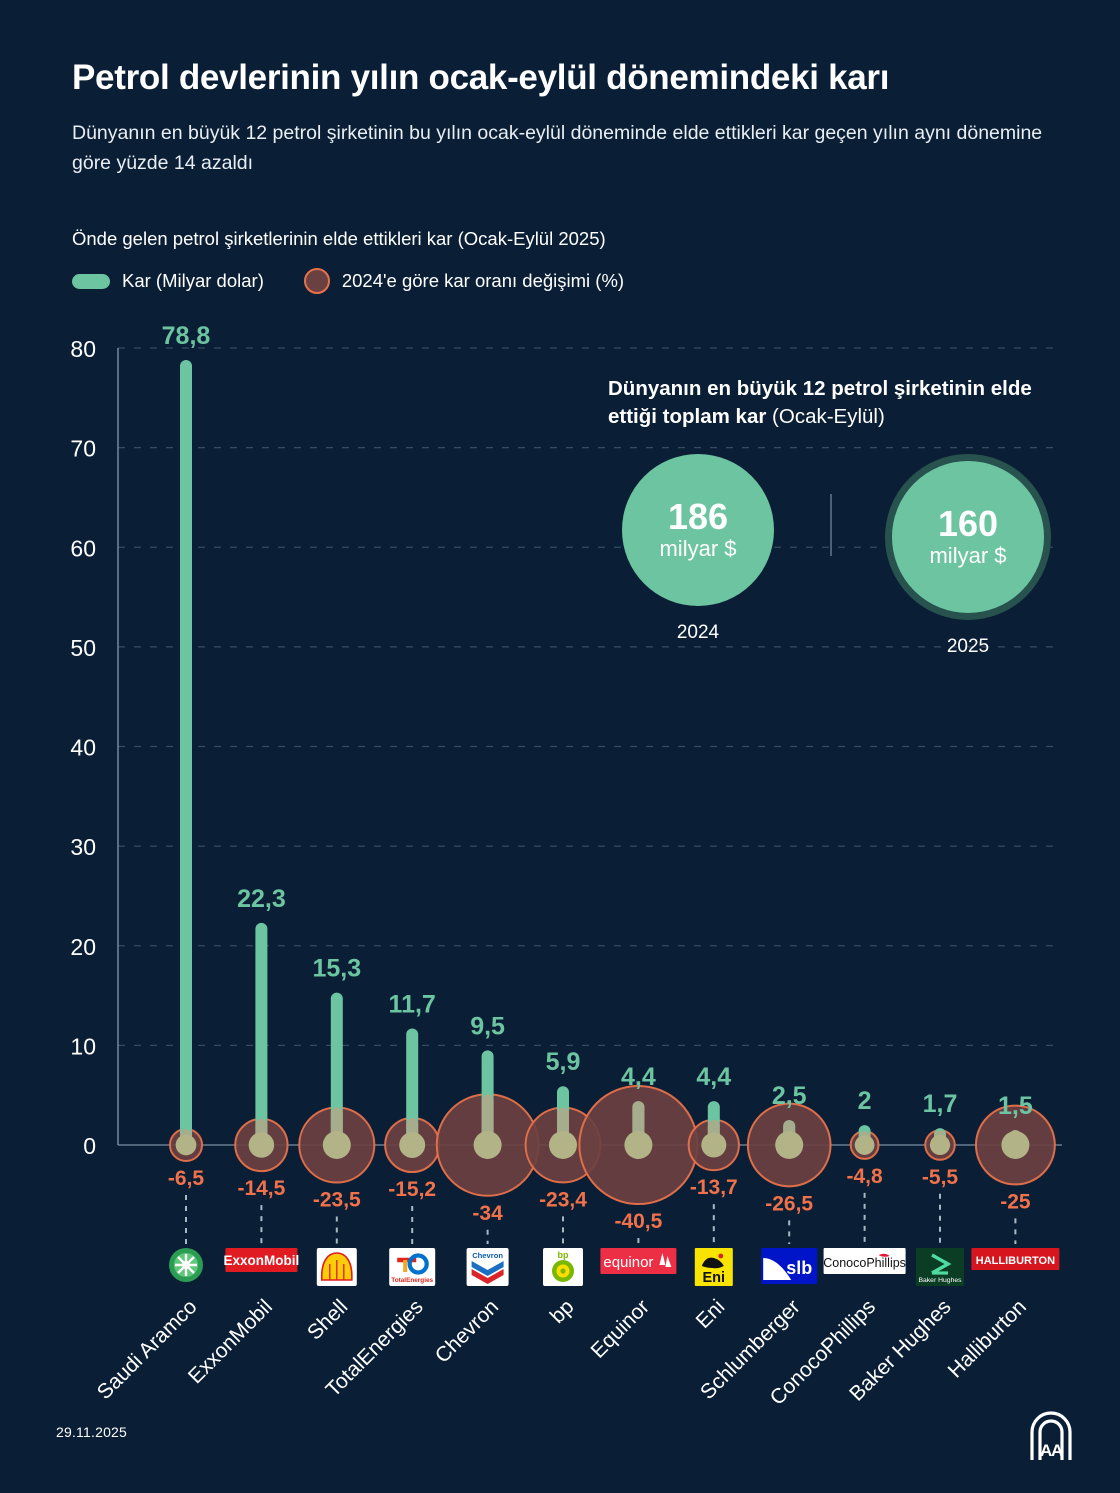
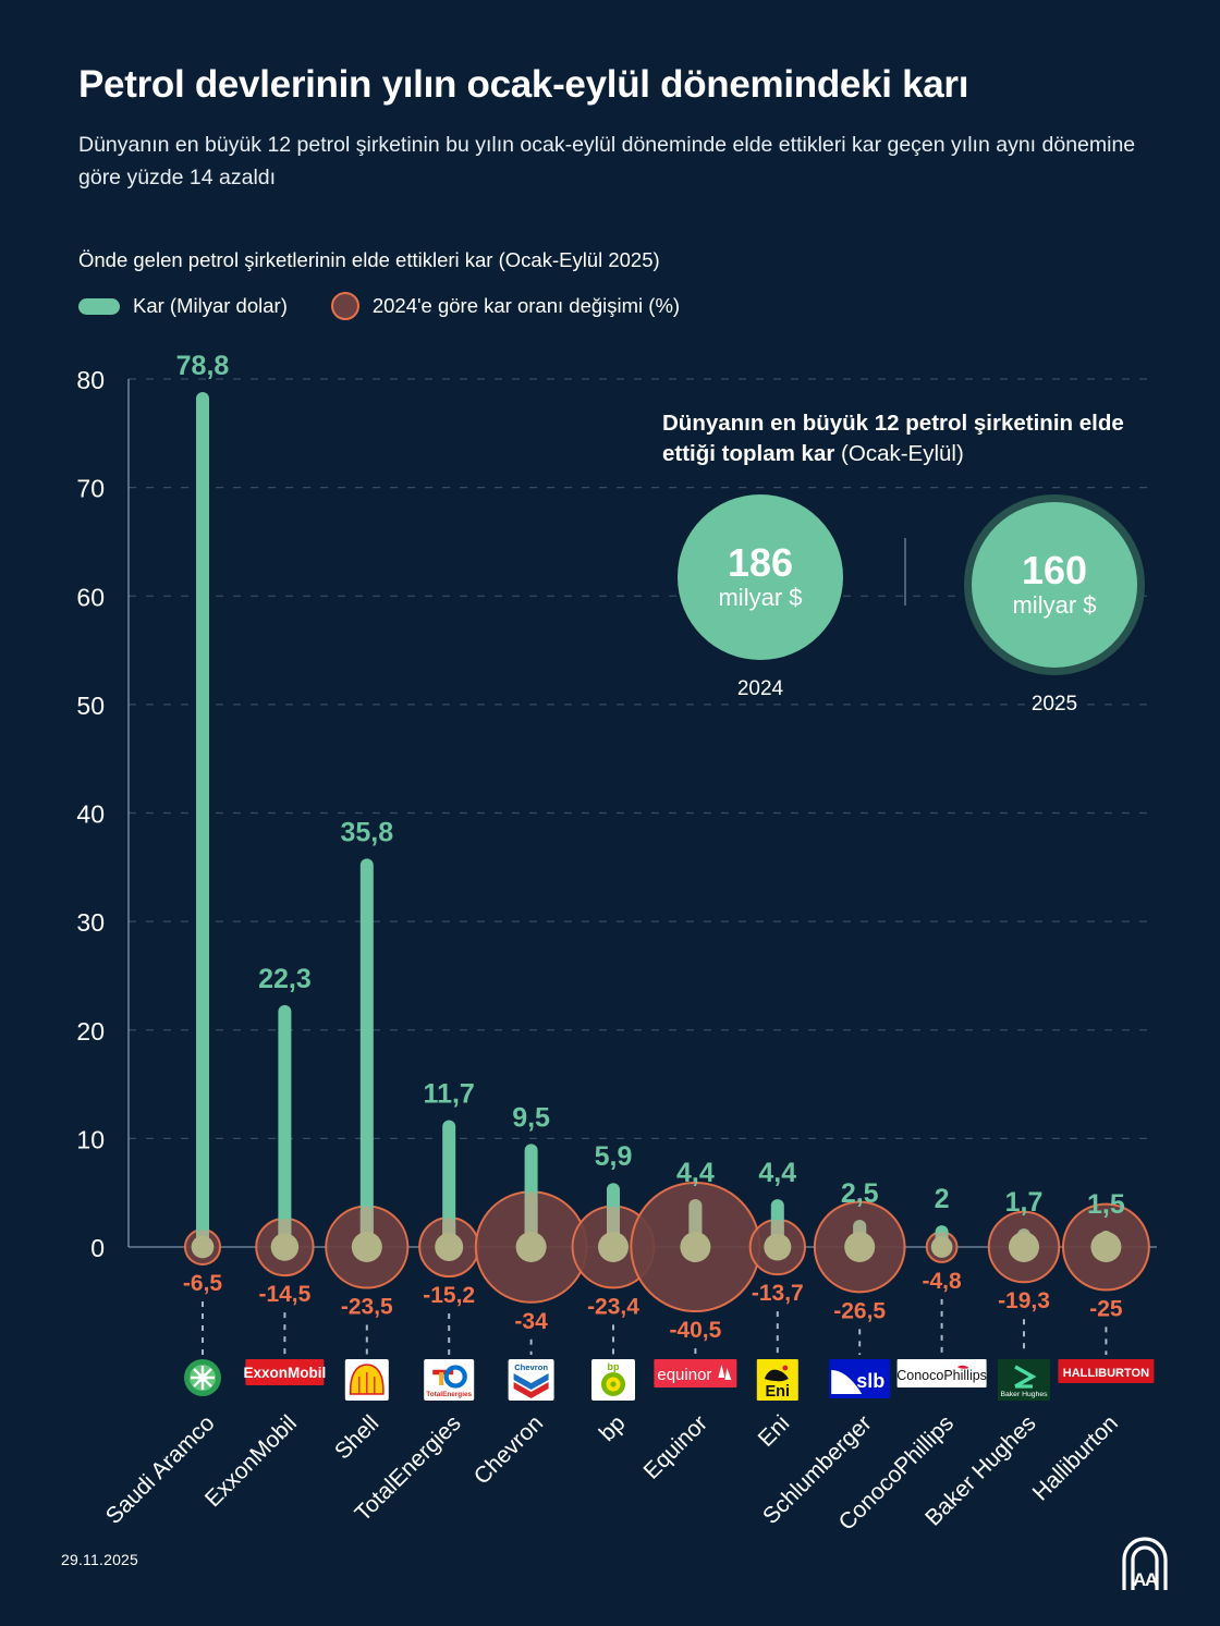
Kar (Milyar dolar)/Shell: 15,3 -> 35,8
2024'e göre kar oranı değişimi (%)/Baker Hughes: -5,5 -> -19,3
